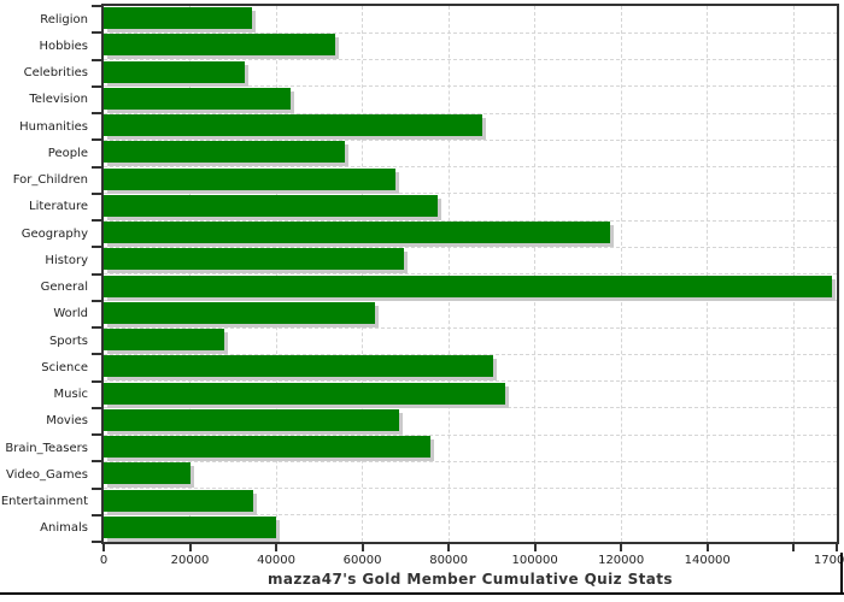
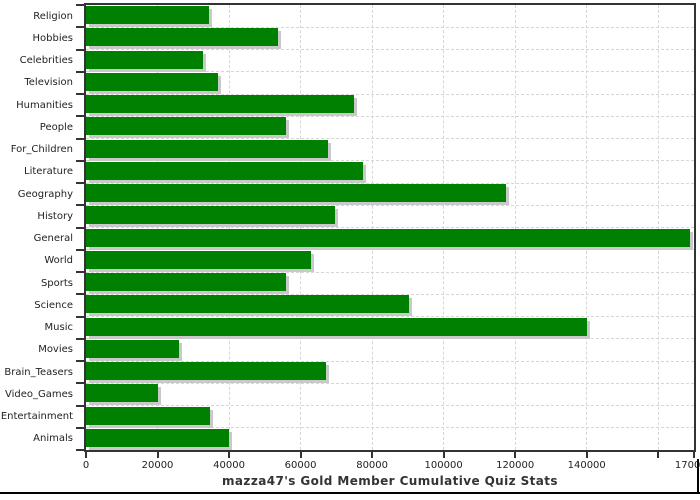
Television: 43000 -> 37000
Humanities: 88000 -> 75000
Sports: 28000 -> 56000
Music: 93000 -> 140000
Movies: 69000 -> 26000
Brain_Teasers: 76000 -> 67000
